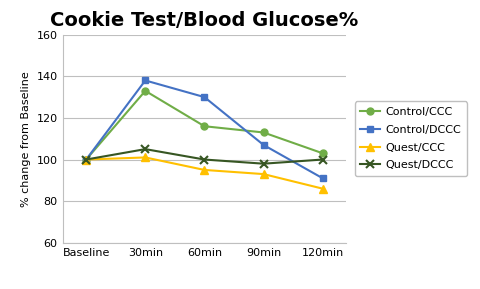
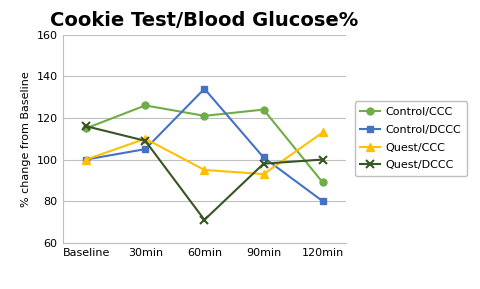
Control/CCC/Baseline: 100 -> 115
Quest/DCCC/Baseline: 100 -> 116
Control/CCC/30min: 133 -> 126
Control/DCCC/30min: 138 -> 105
Quest/CCC/30min: 101 -> 110
Quest/DCCC/30min: 105 -> 109
Control/CCC/60min: 116 -> 121
Control/DCCC/60min: 130 -> 134
Quest/DCCC/60min: 100 -> 71
Control/CCC/90min: 113 -> 124
Control/DCCC/90min: 107 -> 101
Control/CCC/120min: 103 -> 89
Control/DCCC/120min: 91 -> 80
Quest/CCC/120min: 86 -> 113
